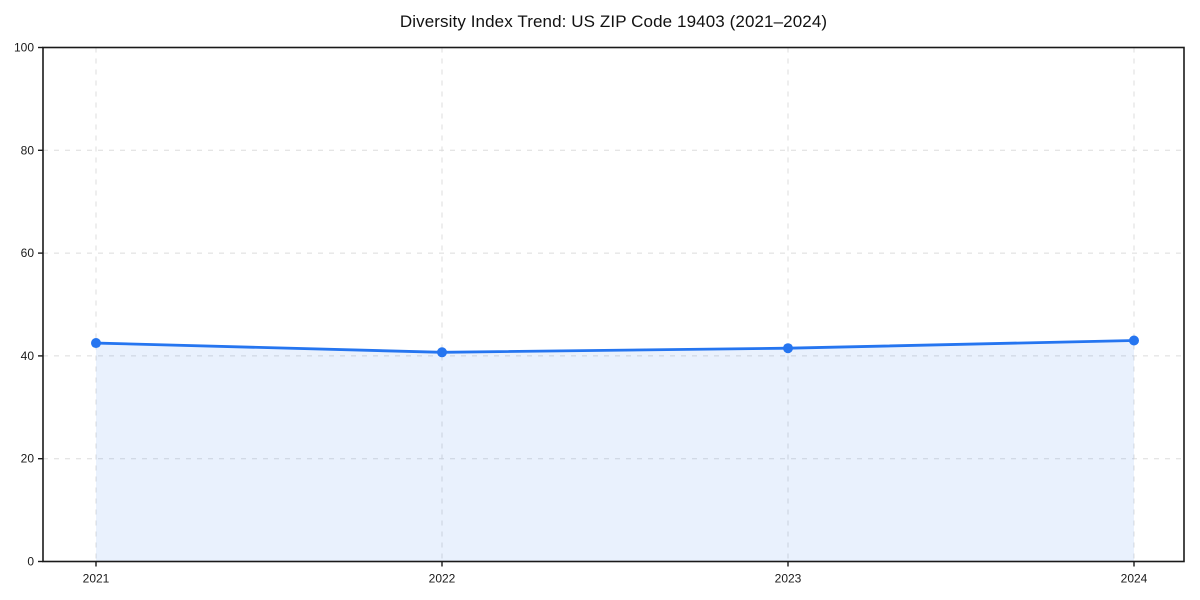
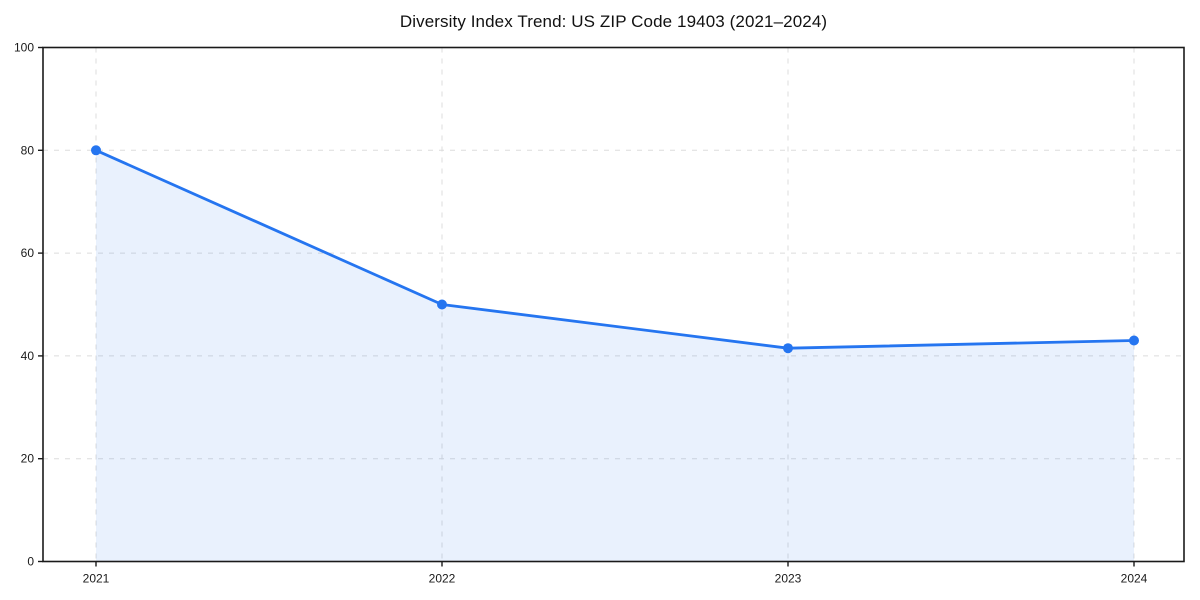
2021: 42 -> 80
2022: 41 -> 50
